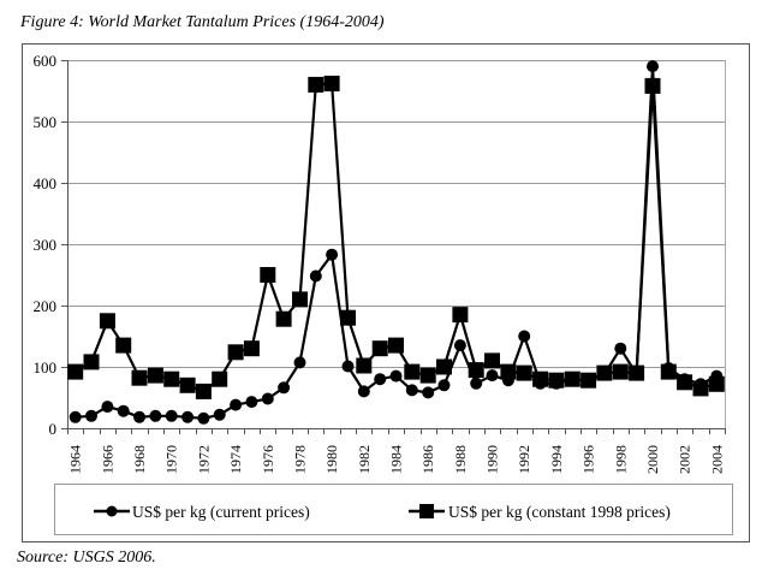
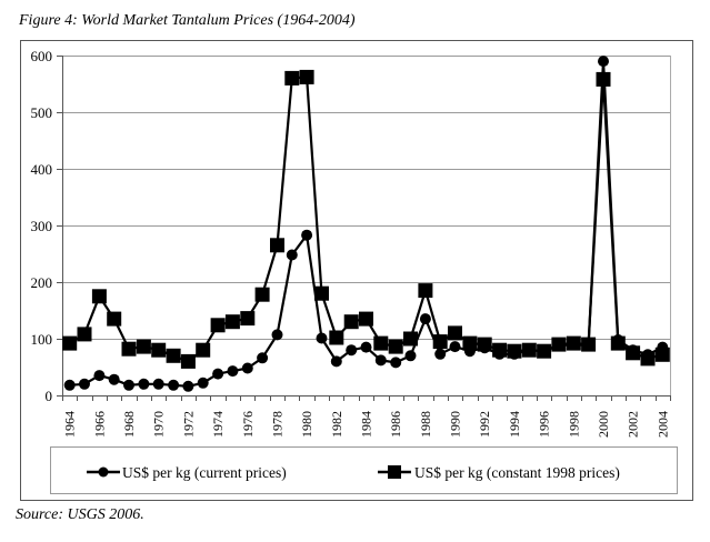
US$ per kg (constant 1998 prices)/1976: 250 -> 140
US$ per kg (constant 1998 prices)/1978: 210 -> 260
US$ per kg (current prices)/1992: 150 -> 80
US$ per kg (current prices)/1998: 130 -> 90
